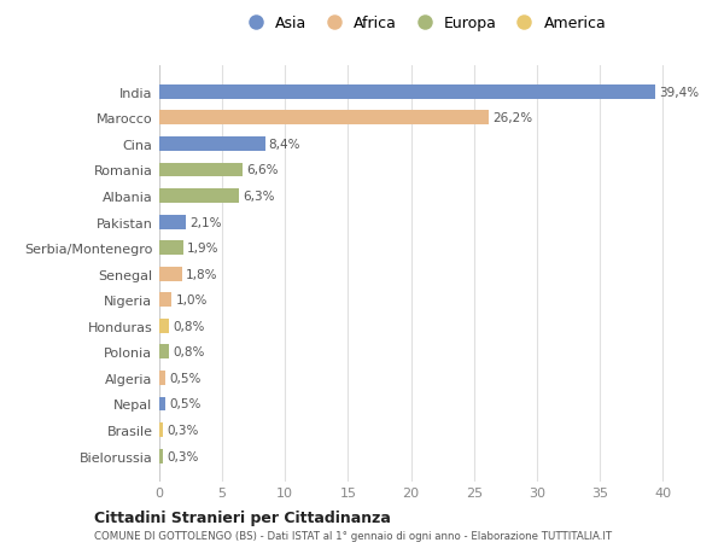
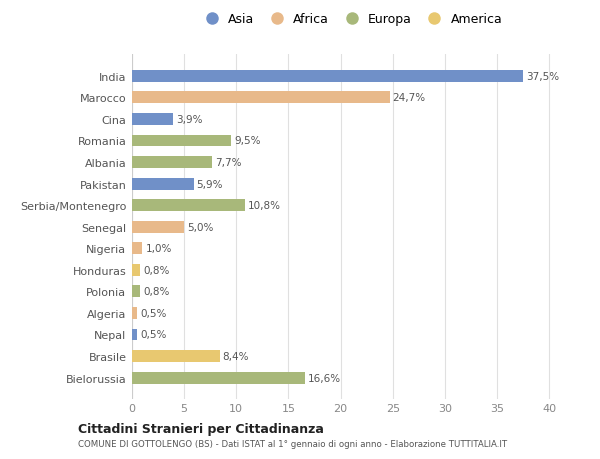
India: 39,4% -> 37,5%
Marocco: 26,2% -> 24,7%
Cina: 8,4% -> 3,9%
Romania: 6,6% -> 9,5%
Albania: 6,3% -> 7,7%
Pakistan: 2,1% -> 5,9%
Serbia/Montenegro: 1,9% -> 10,8%
Senegal: 1,8% -> 5,0%
Brasile: 0,3% -> 8,4%
Bielorussia: 0,3% -> 16,6%
